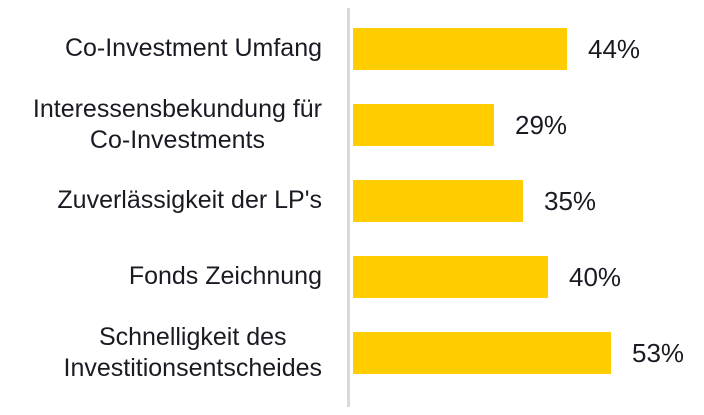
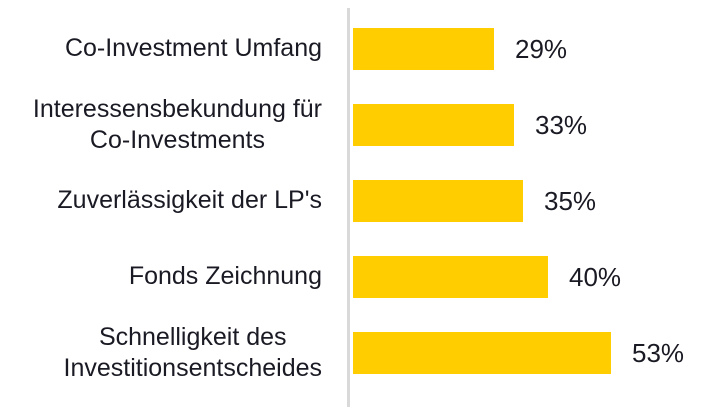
Co-Investment Umfang: 44% -> 29%
Interessensbekundung für Co-Investments: 29% -> 33%
